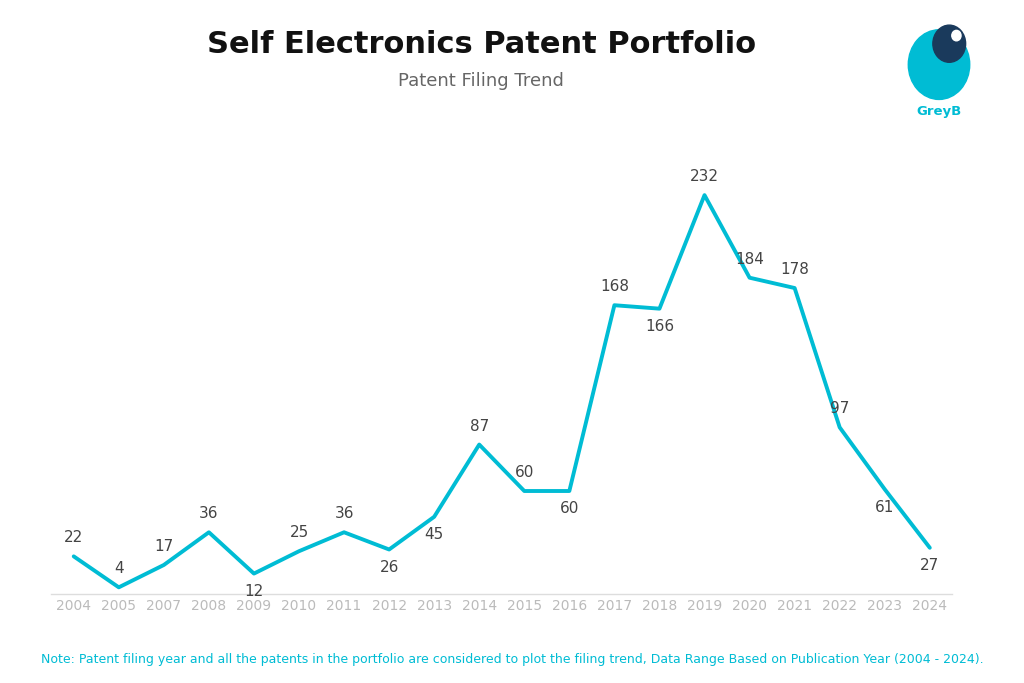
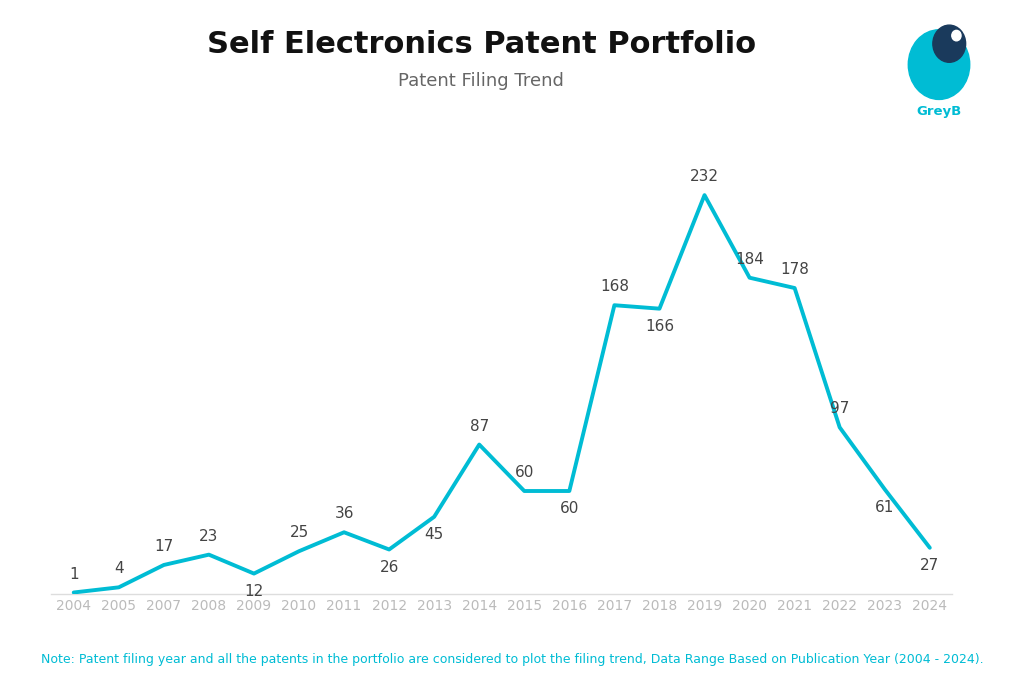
2004: 22 -> 1
2008: 36 -> 23
